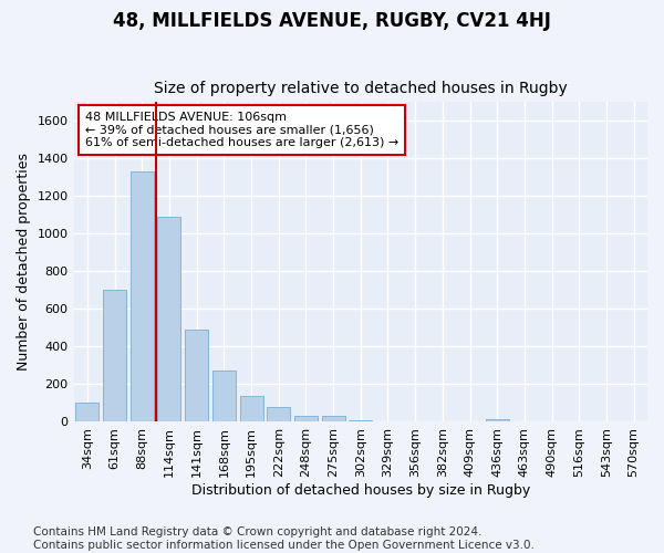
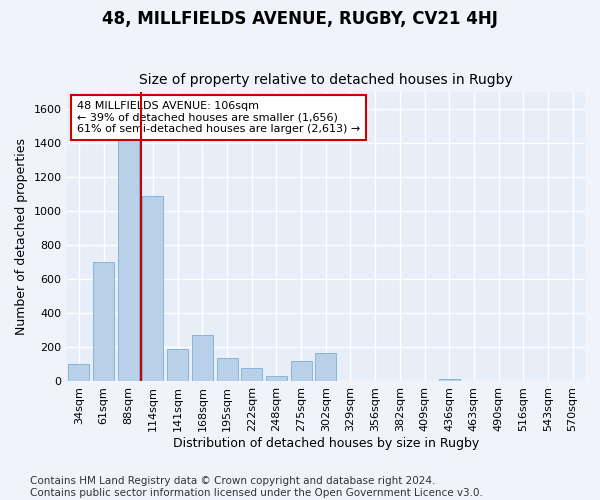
88sqm: 1330 -> 1430
141sqm: 490 -> 190
275sqm: 40 -> 120
302sqm: 10 -> 170
